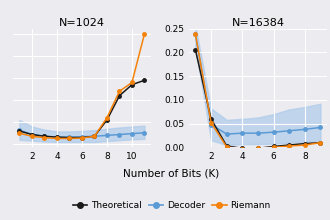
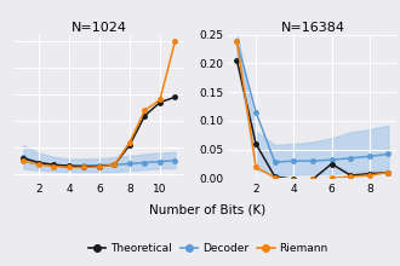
N=16384/Decoder/2: 0.048 -> 0.115
N=16384/Riemann/2: 0.052 -> 0.020
N=16384/Theoretical/6: 0.002 -> 0.025
